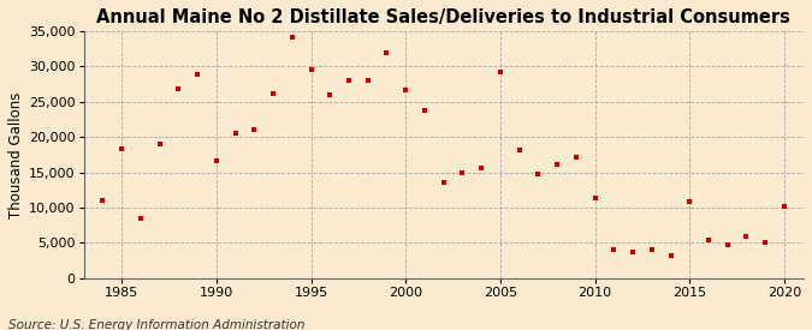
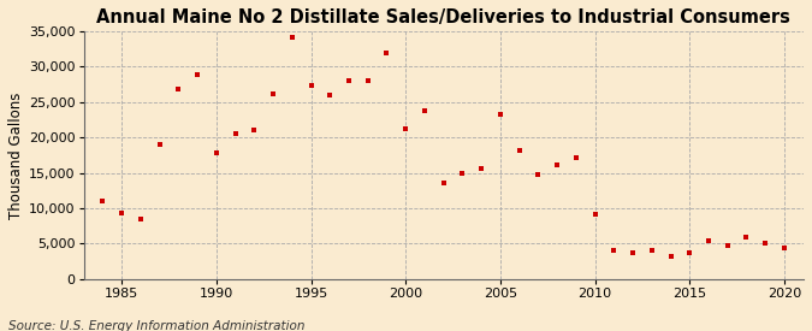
1985: 18,400 -> 9,300
1990: 16,600 -> 17,900
1995: 29,600 -> 27,300
2000: 26,600 -> 21,200
2005: 29,200 -> 23,200
2010: 11,400 -> 9,100
2015: 10,800 -> 3,700
2020: 10,200 -> 4,400
